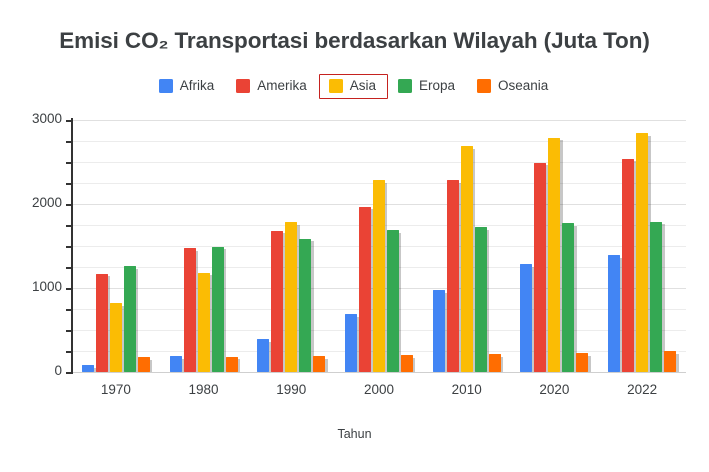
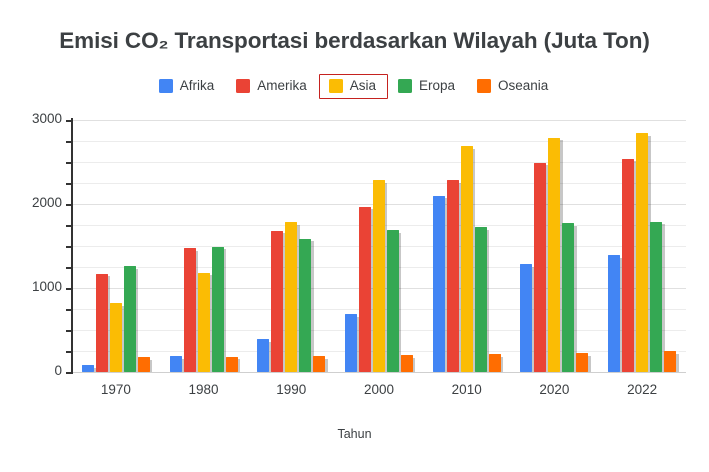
Afrika/2010: 1000 -> 2100
